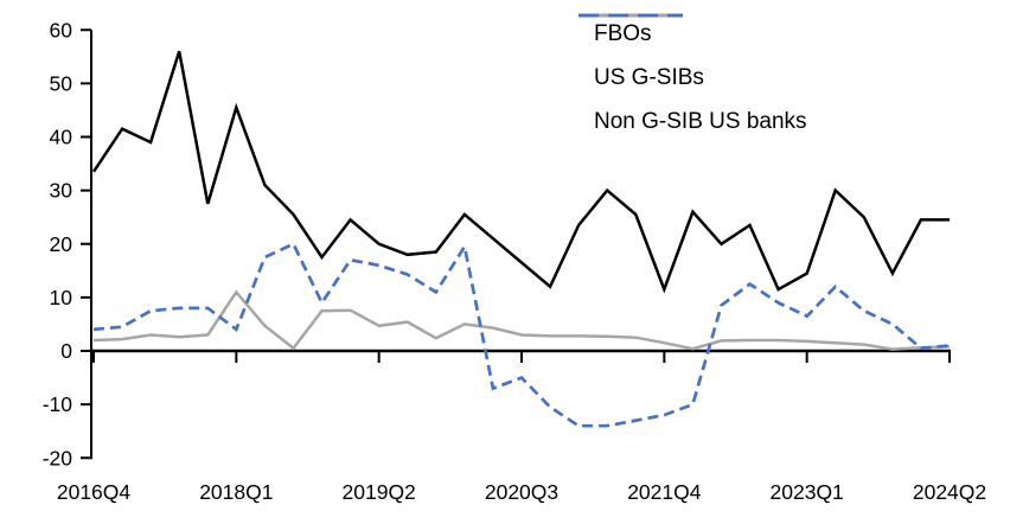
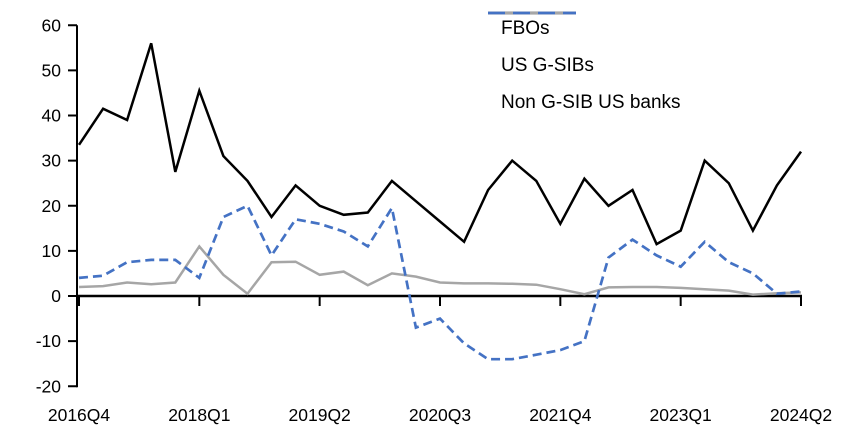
FBOs/2021Q4: 12 -> 16
FBOs/2024Q2: 24 -> 32
